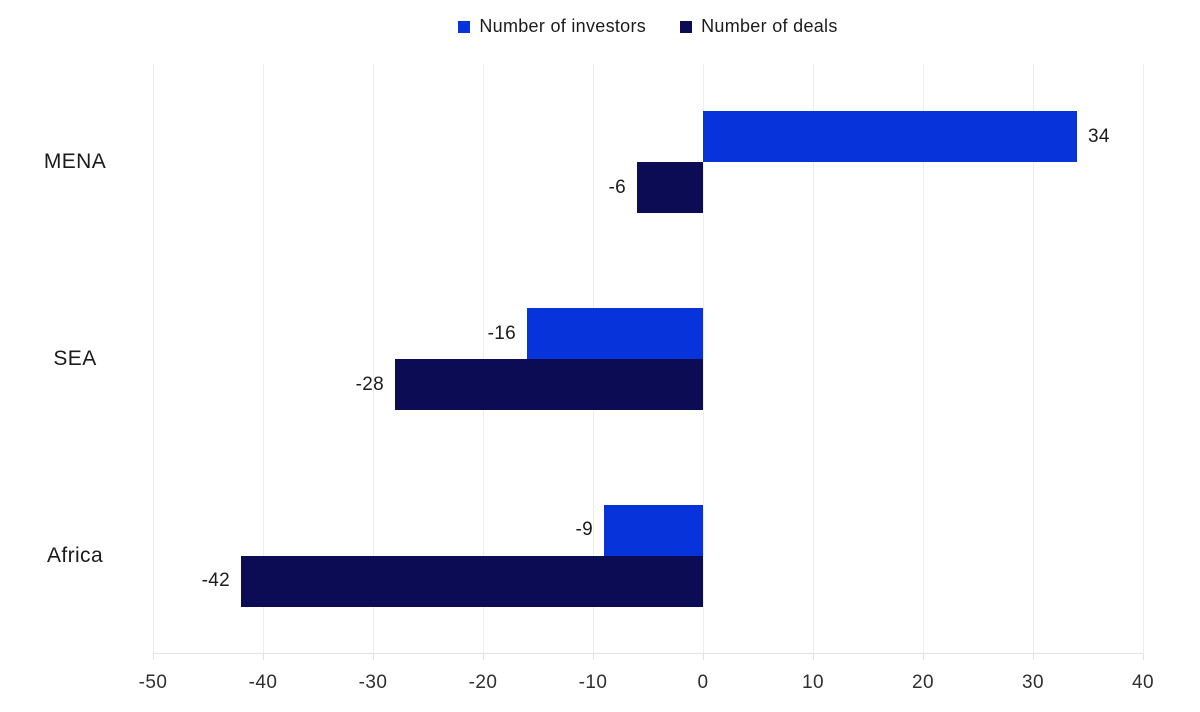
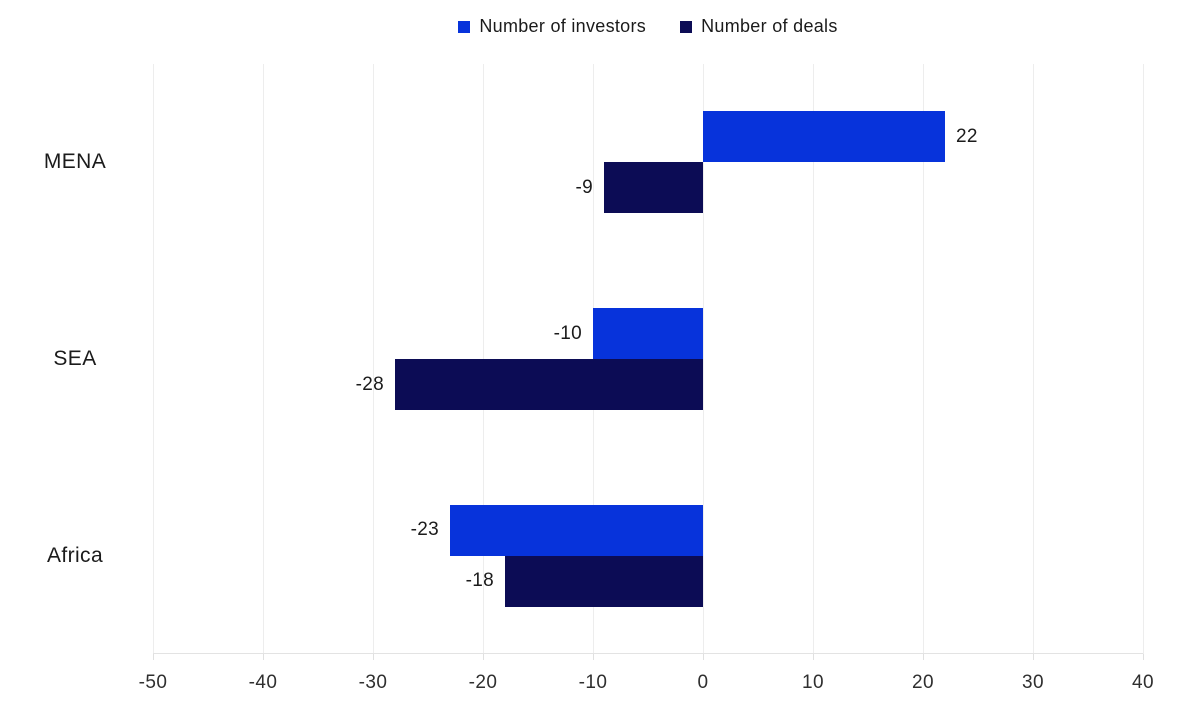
Number of investors/MENA: 34 -> 22
Number of deals/MENA: -6 -> -9
Number of investors/SEA: -16 -> -10
Number of investors/Africa: -9 -> -23
Number of deals/Africa: -42 -> -18
